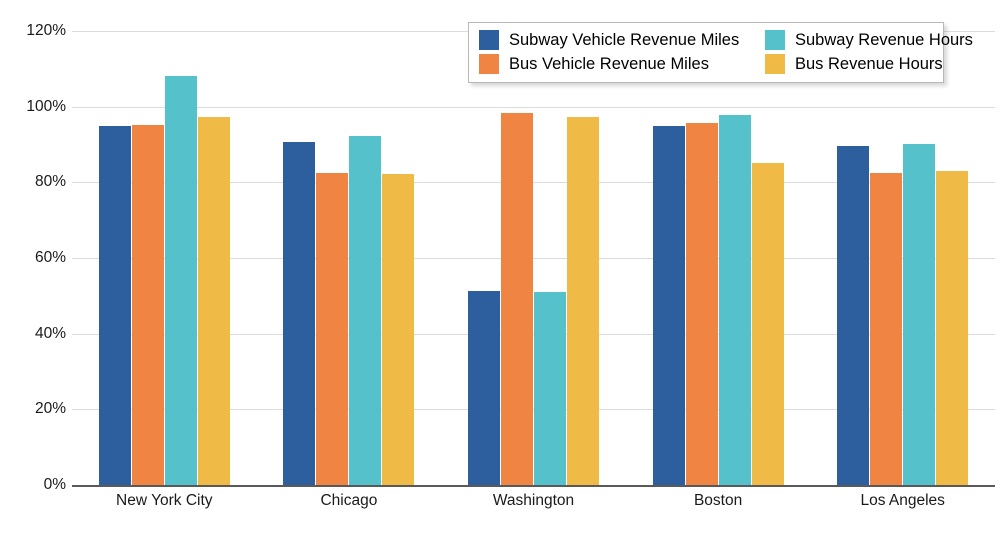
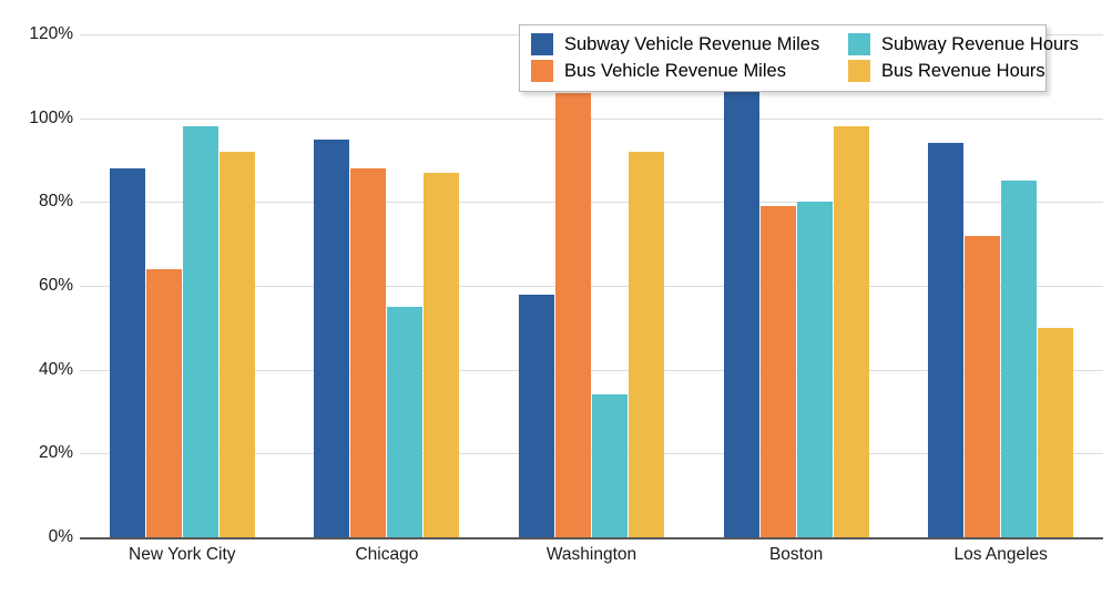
Subway Vehicle Revenue Miles/New York City: 95% -> 88%
Bus Vehicle Revenue Miles/New York City: 95% -> 64%
Subway Revenue Hours/New York City: 108% -> 98%
Bus Revenue Hours/New York City: 97% -> 92%
Subway Vehicle Revenue Miles/Chicago: 91% -> 95%
Bus Vehicle Revenue Miles/Chicago: 82% -> 88%
Subway Revenue Hours/Chicago: 92% -> 55%
Bus Revenue Hours/Chicago: 82% -> 87%
Subway Vehicle Revenue Miles/Washington: 51% -> 58%
Bus Vehicle Revenue Miles/Washington: 98% -> 106%
Subway Revenue Hours/Washington: 51% -> 34%
Bus Revenue Hours/Washington: 97% -> 92%
Subway Vehicle Revenue Miles/Boston: 95% -> 108%
Bus Vehicle Revenue Miles/Boston: 96% -> 79%
Subway Revenue Hours/Boston: 98% -> 80%
Bus Revenue Hours/Boston: 85% -> 98%
Subway Vehicle Revenue Miles/Los Angeles: 90% -> 94%
Bus Vehicle Revenue Miles/Los Angeles: 83% -> 72%
Subway Revenue Hours/Los Angeles: 90% -> 85%
Bus Revenue Hours/Los Angeles: 83% -> 50%
